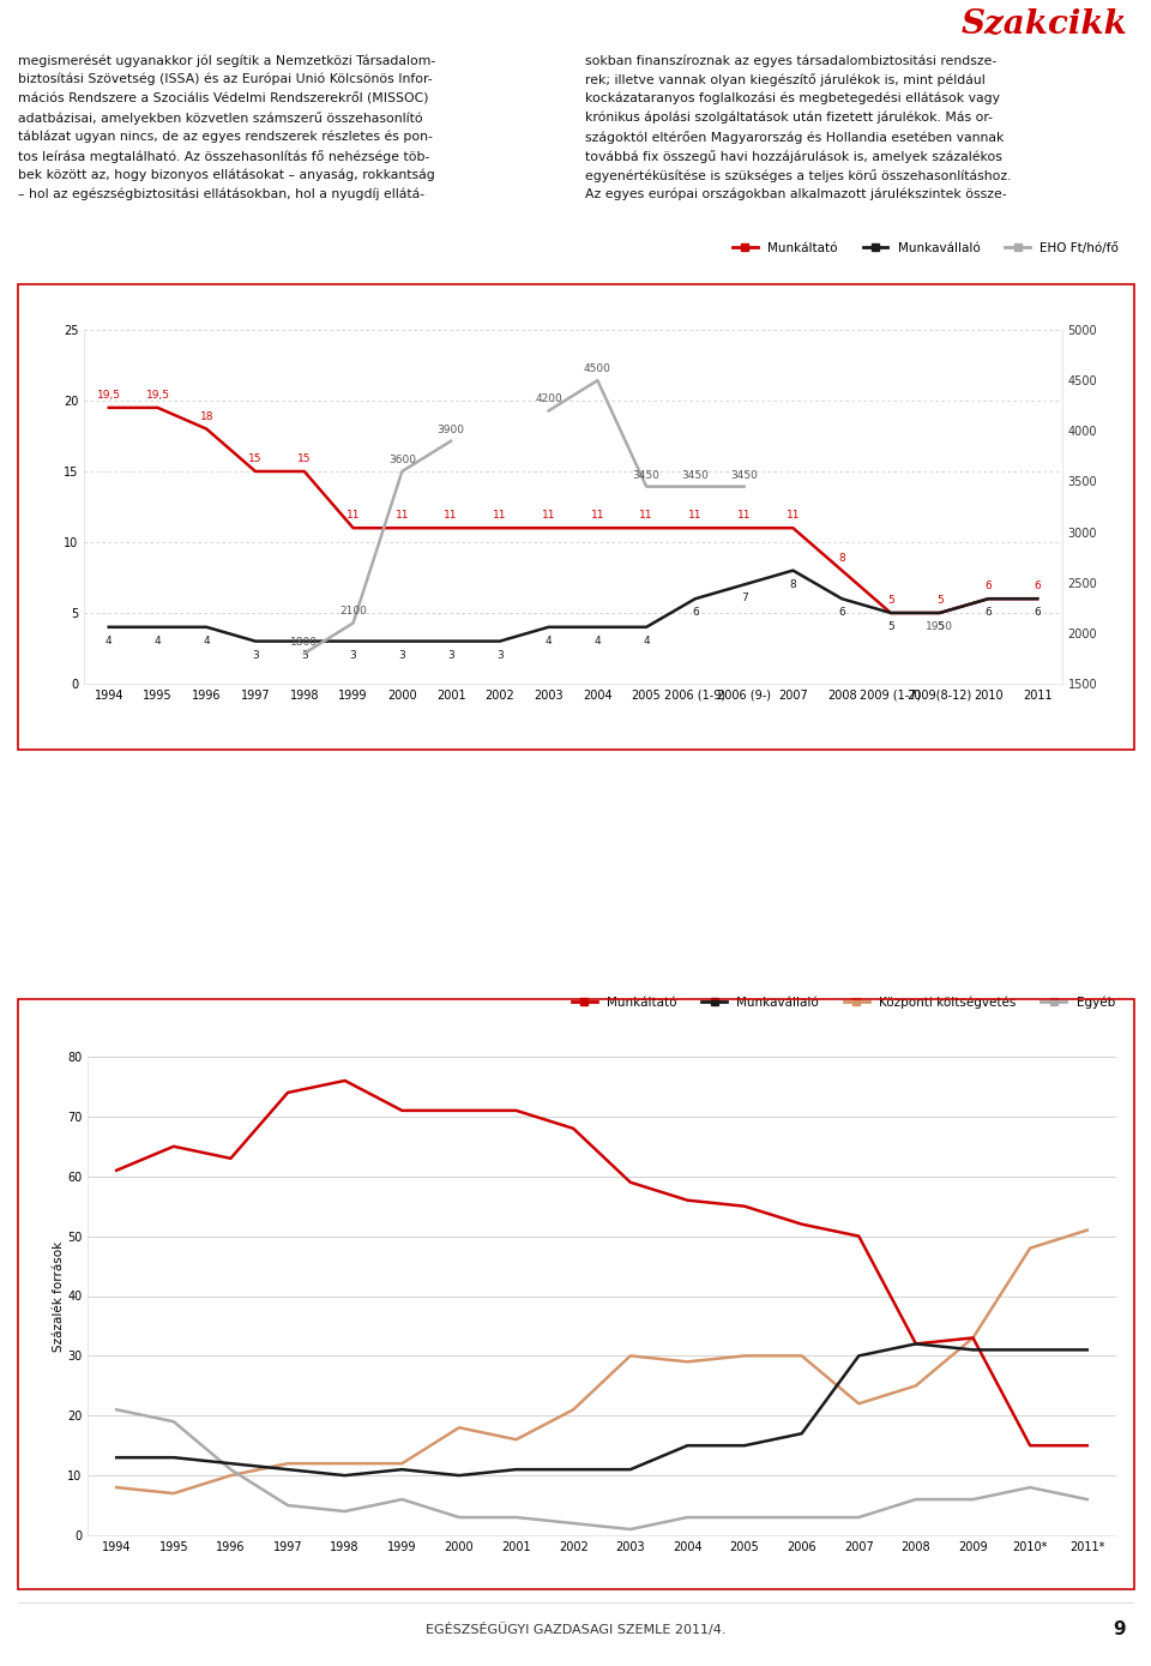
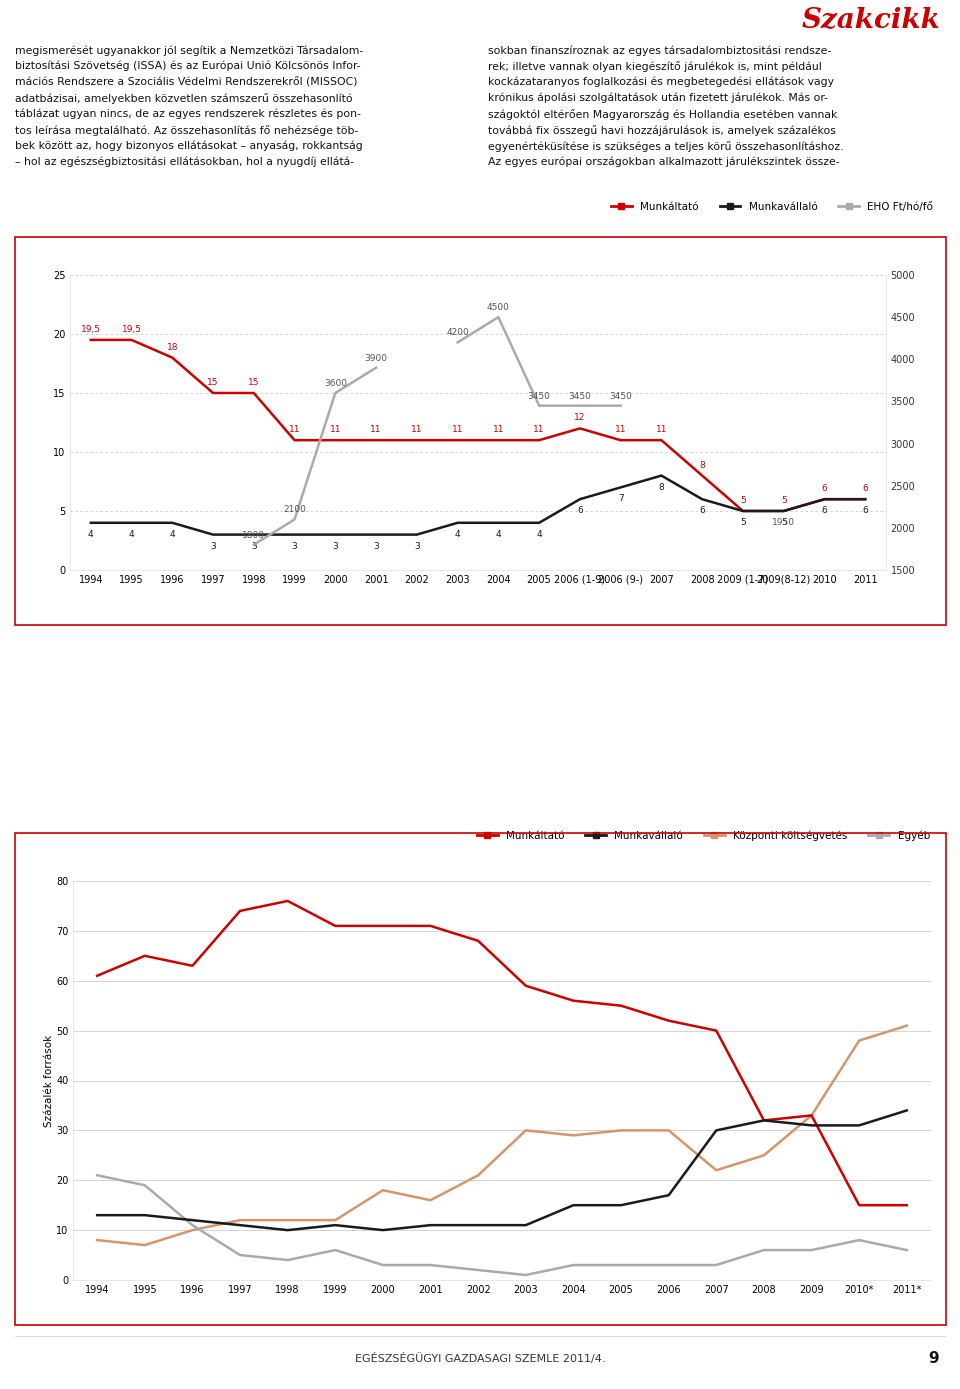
Munkáltató/2006 (1-9): 11 -> 12
Munkavállaló/2011*: 31 -> 34
